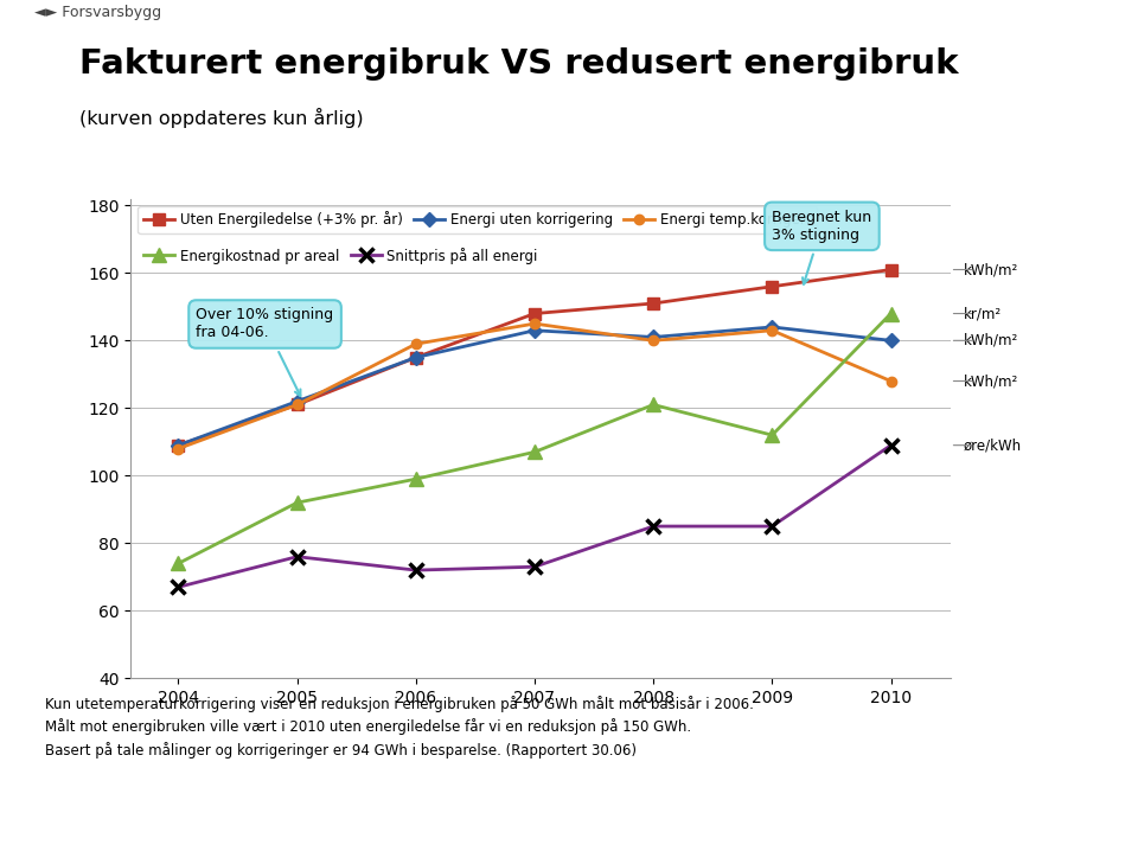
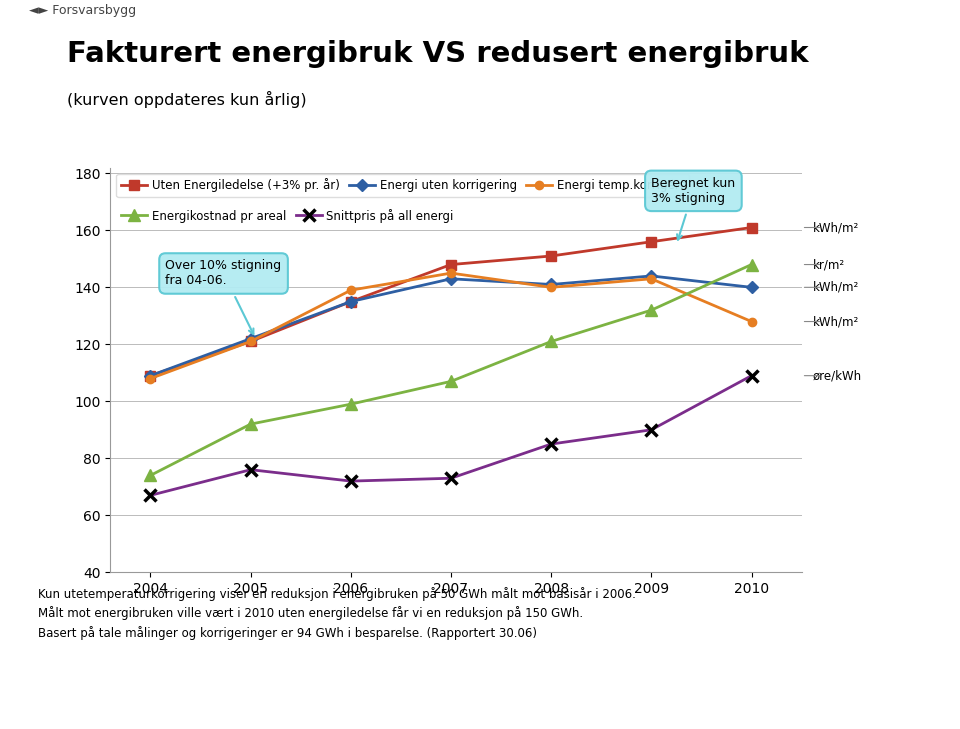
Energikostnad pr areal/2009: 112 -> 132
Snittpris på all energi/2009: 85 -> 90
